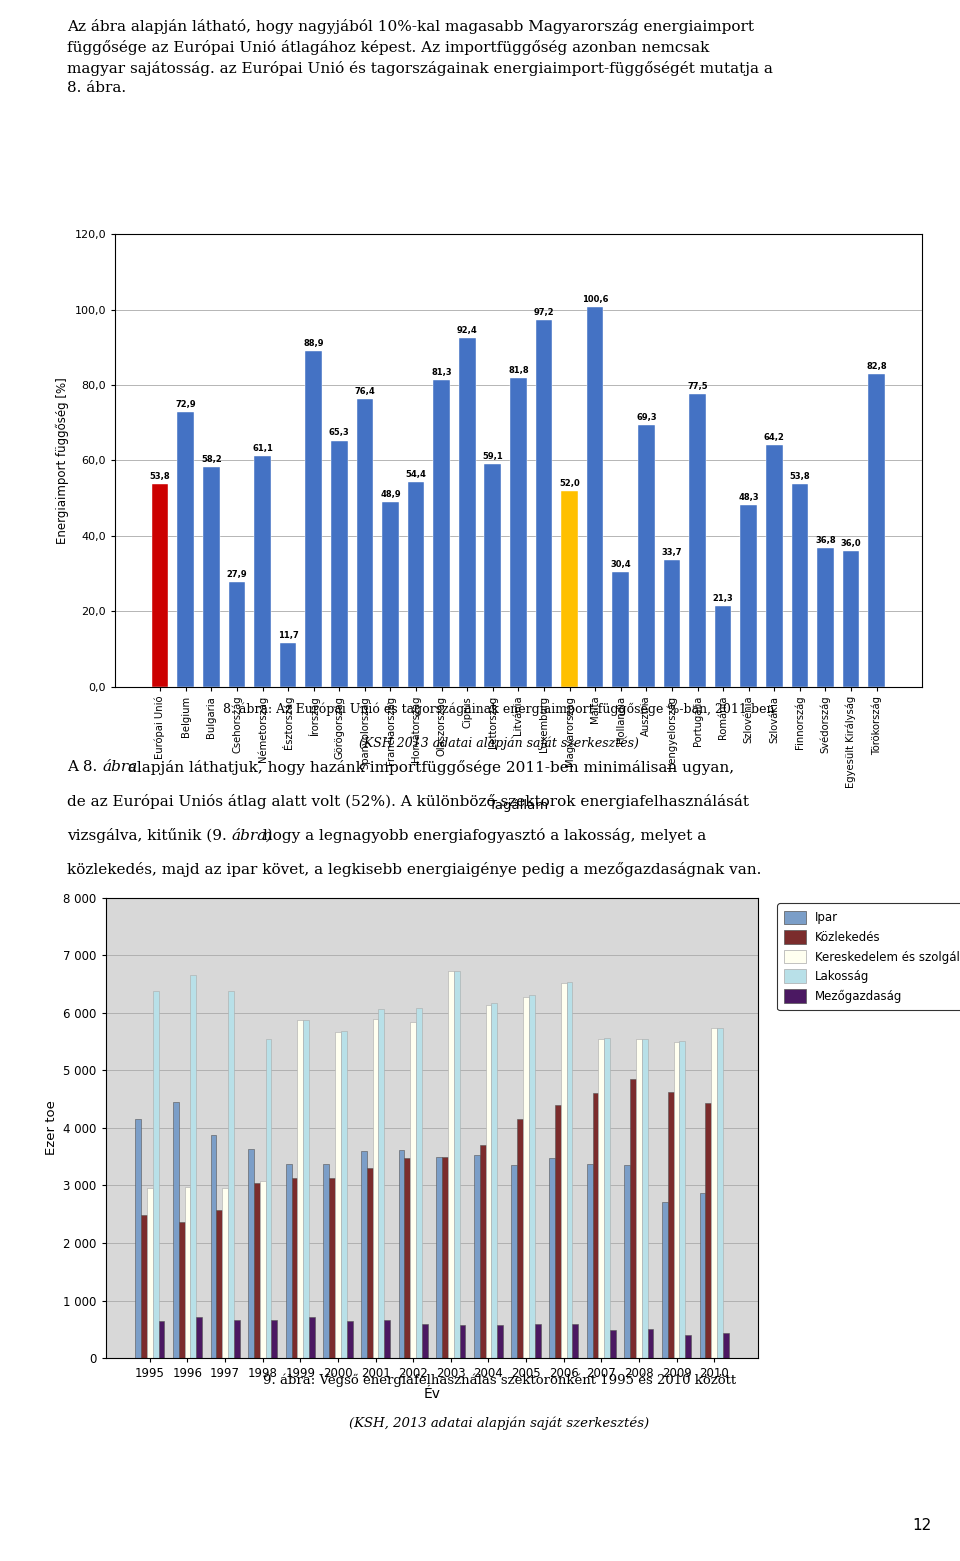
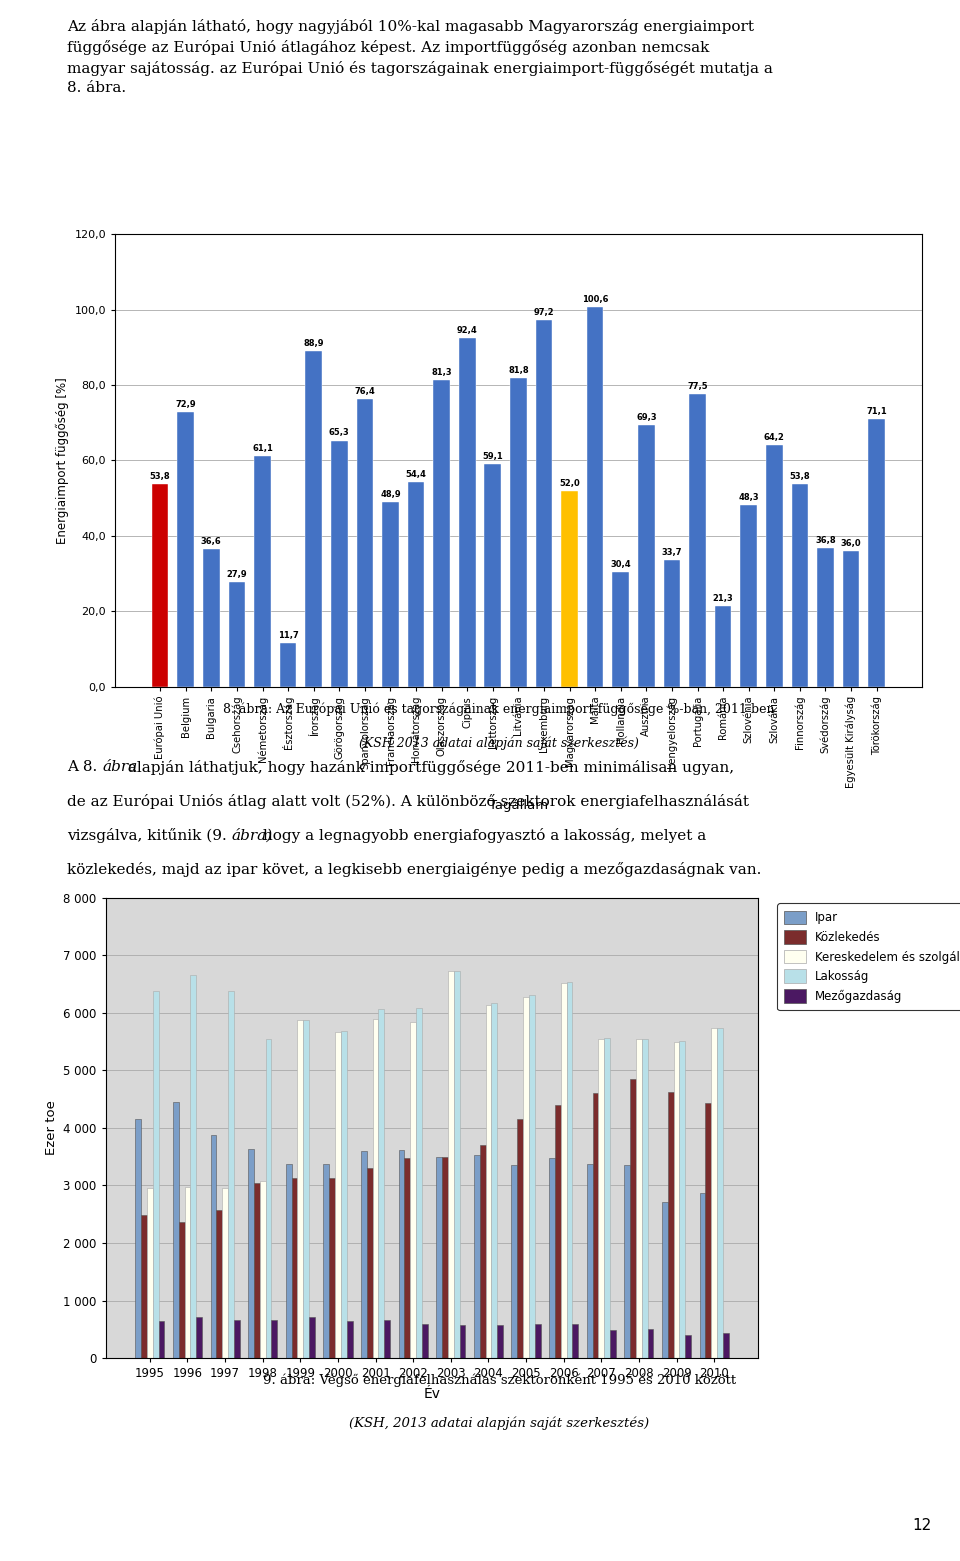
Bulgaria: 58,2 -> 36,6
Törökország: 82,8 -> 71,1
